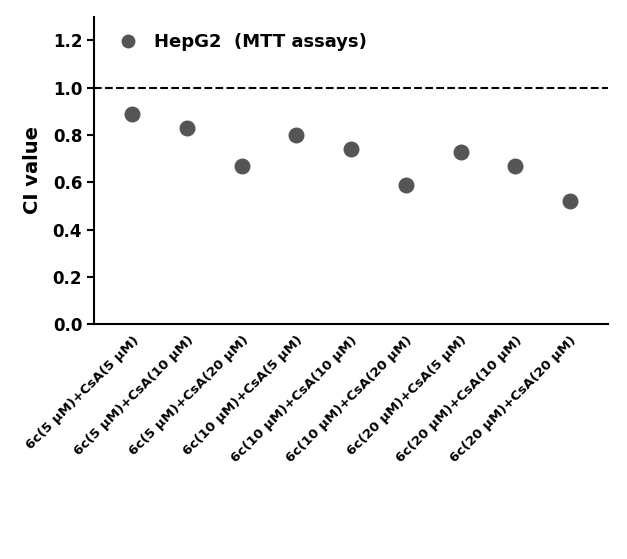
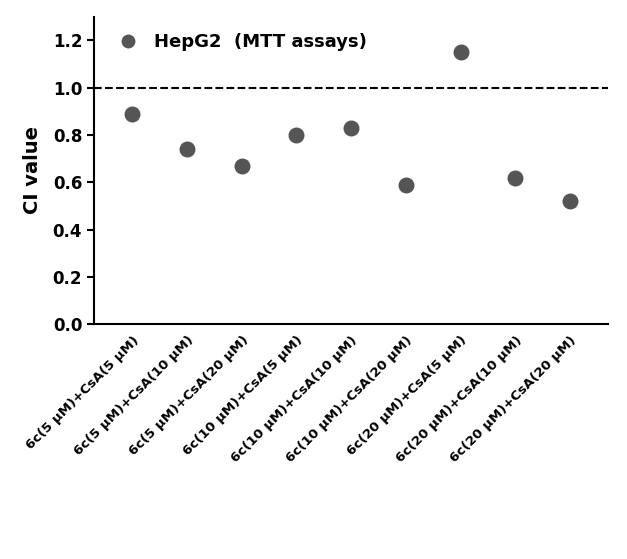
6c(5 μM)+CsA(10 μM): 0.83 -> 0.74
6c(10 μM)+CsA(10 μM): 0.74 -> 0.83
6c(20 μM)+CsA(5 μM): 0.73 -> 1.15
6c(20 μM)+CsA(10 μM): 0.67 -> 0.62
